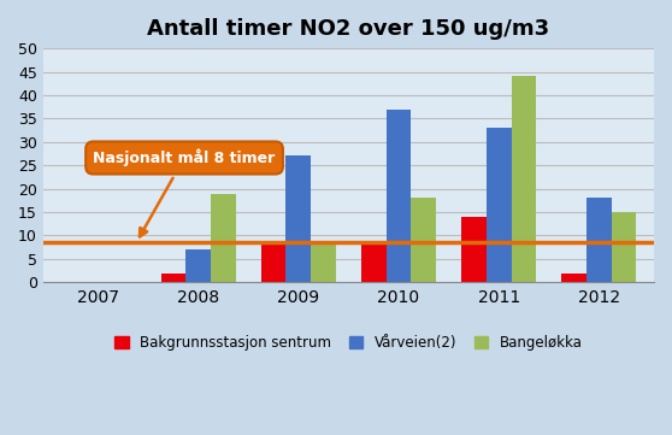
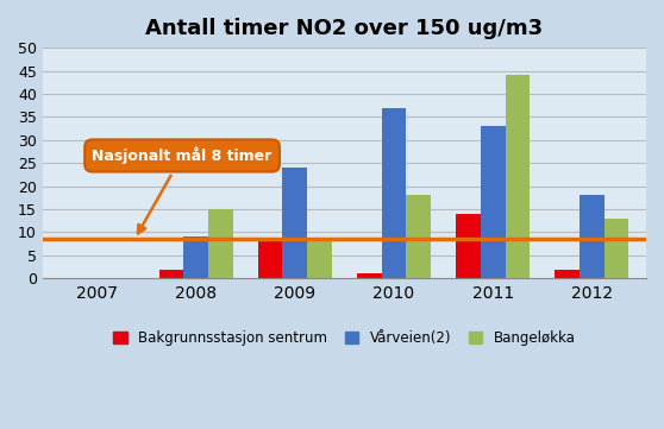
Vårveien(2)/2008: 7 -> 9
Bangeløkka/2008: 19 -> 15
Vårveien(2)/2009: 27 -> 24
Bakgrunnsstasjon sentrum/2010: 8 -> 1
Bangeløkka/2012: 15 -> 13
